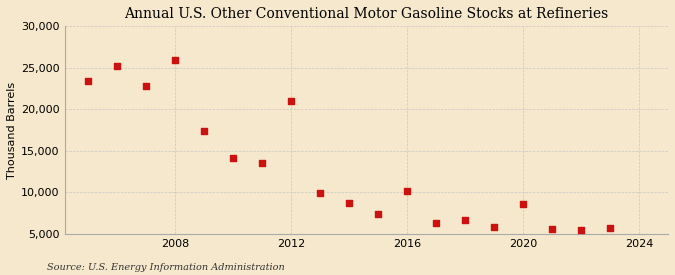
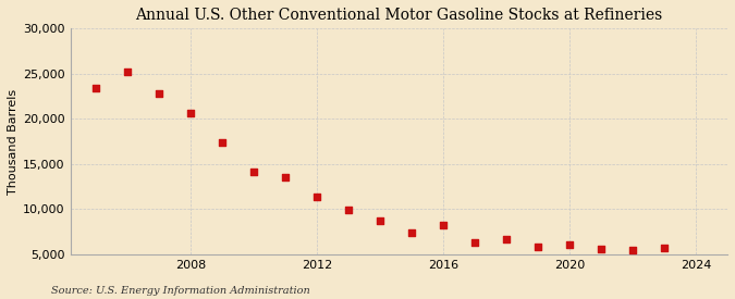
2008: 26,000 -> 20,600
2012: 21,000 -> 11,400
2016: 10,200 -> 8,300
2020: 8,600 -> 6,100
